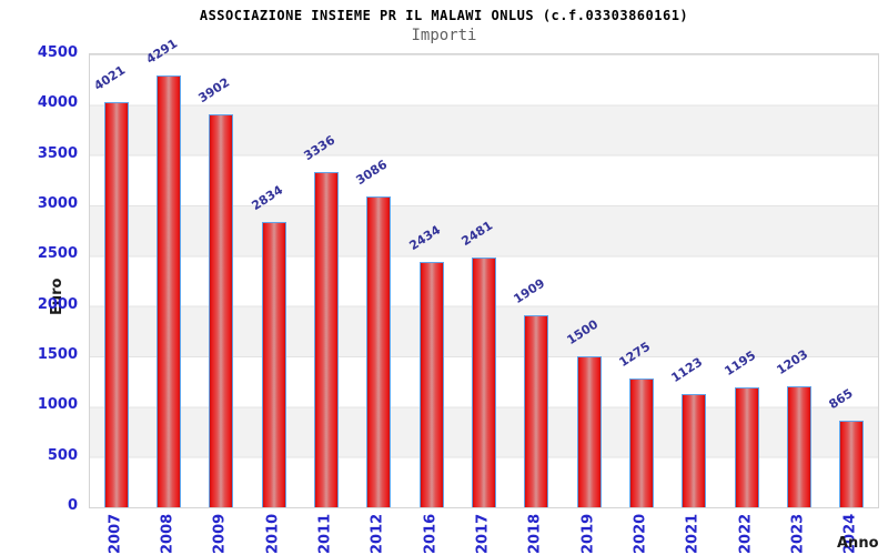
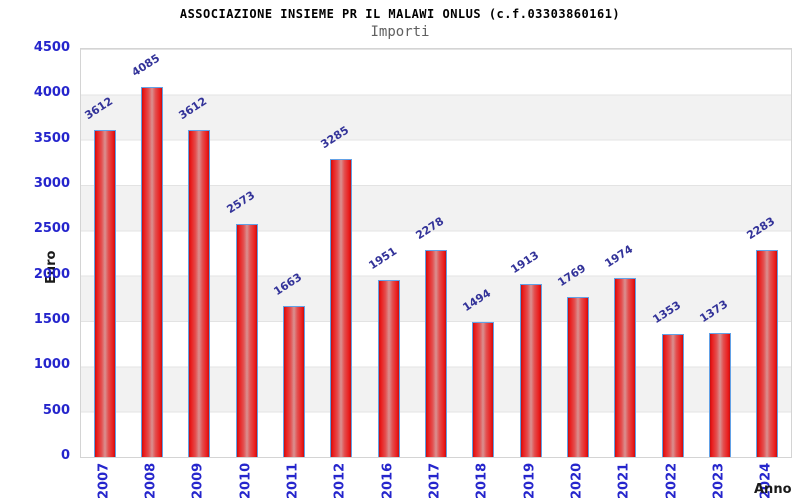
2007: 4021 -> 3612
2008: 4291 -> 4085
2009: 3902 -> 3612
2010: 2834 -> 2573
2011: 3336 -> 1663
2012: 3086 -> 3285
2016: 2434 -> 1951
2017: 2481 -> 2278
2018: 1909 -> 1494
2019: 1500 -> 1913
2020: 1275 -> 1769
2021: 1123 -> 1974
2022: 1195 -> 1353
2023: 1203 -> 1373
2024: 865 -> 2283
